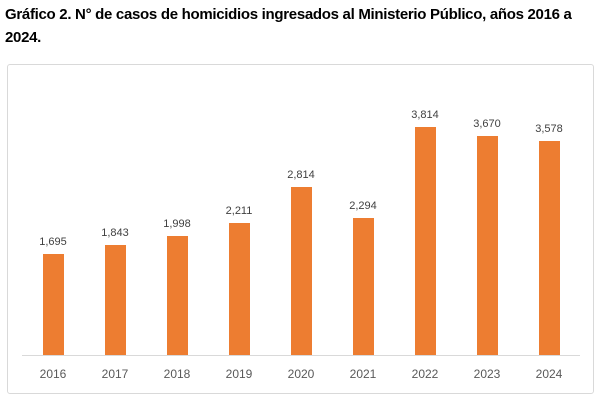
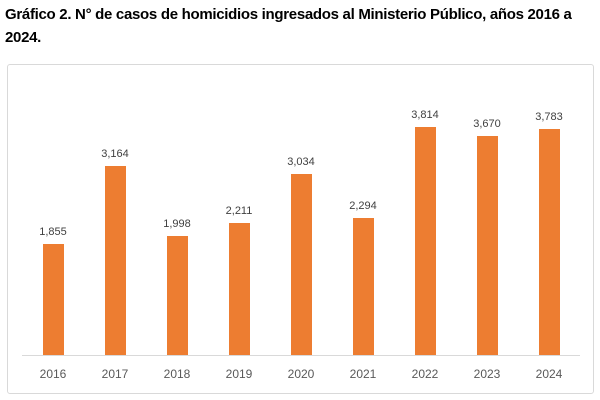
2016: 1,695 -> 1,855
2017: 1,843 -> 3,164
2020: 2,814 -> 3,034
2024: 3,578 -> 3,783
